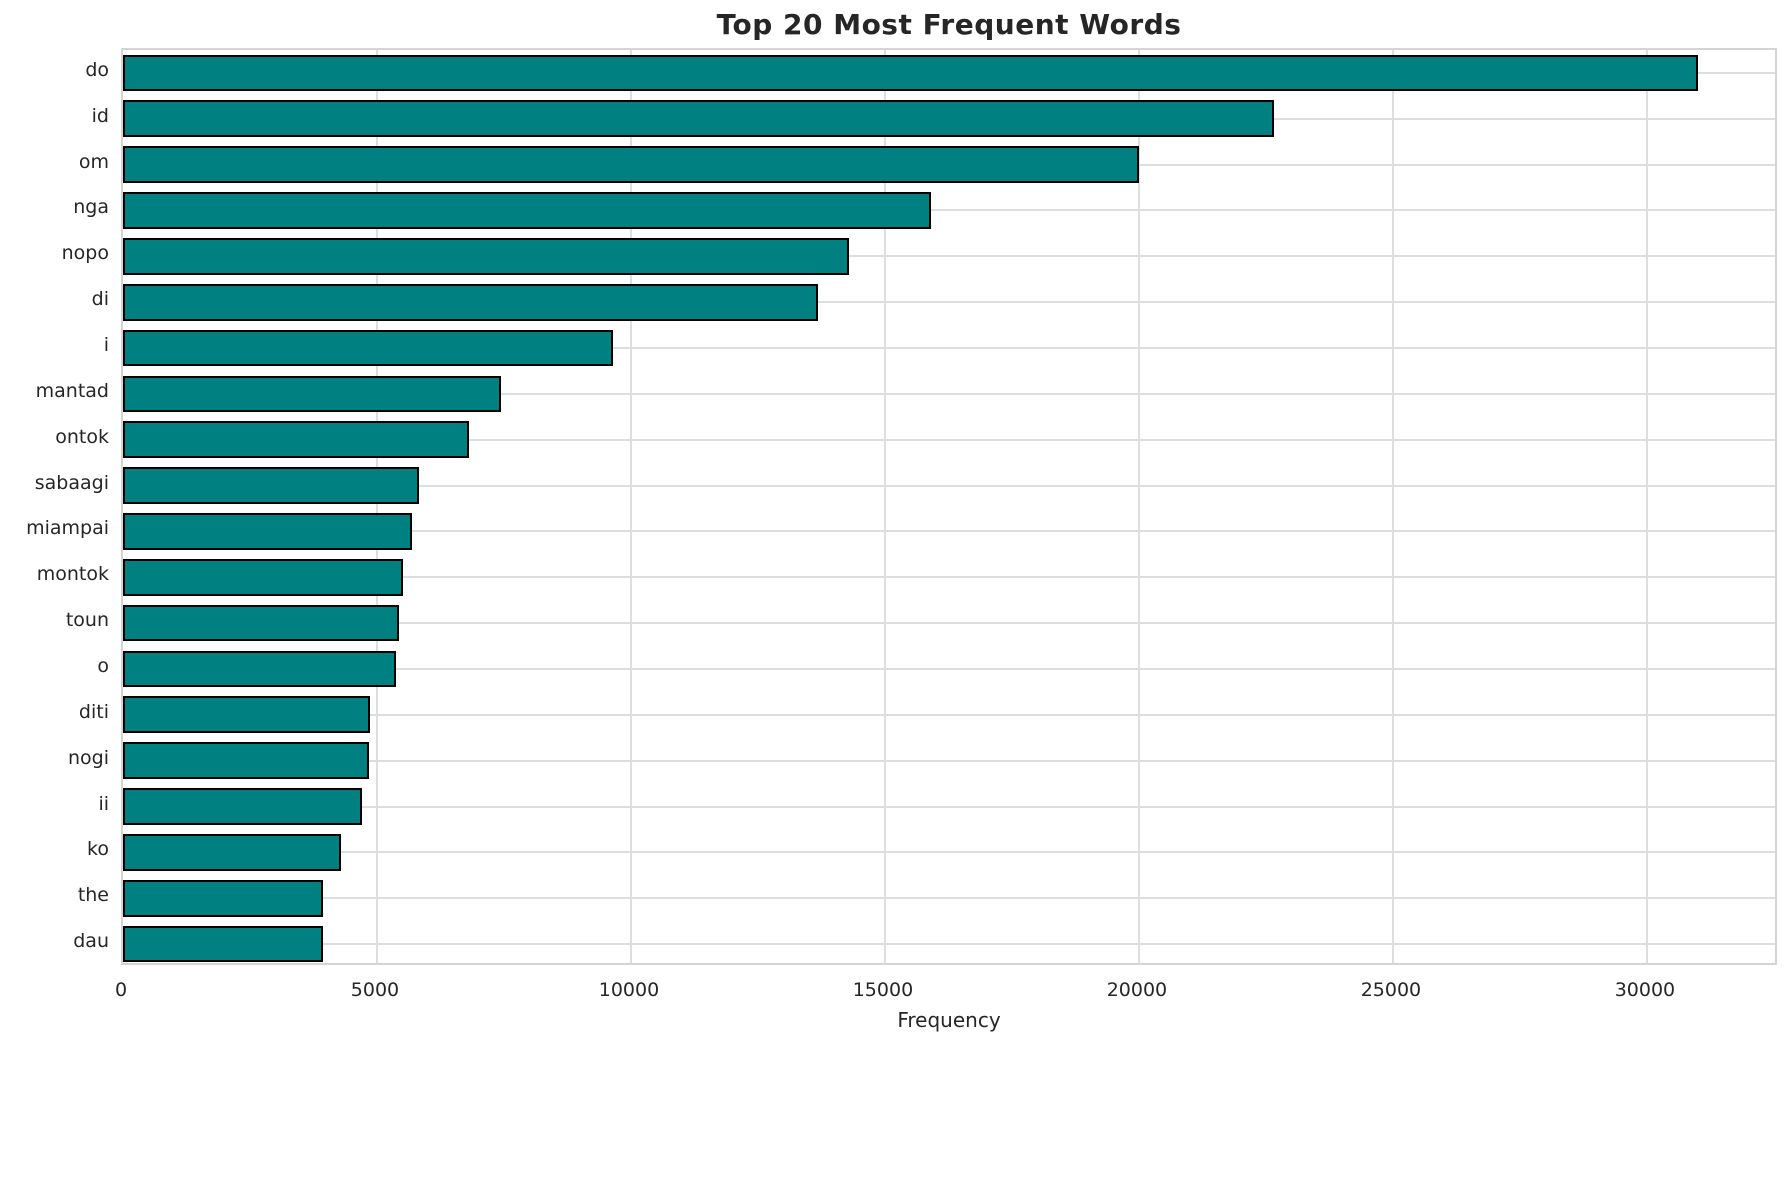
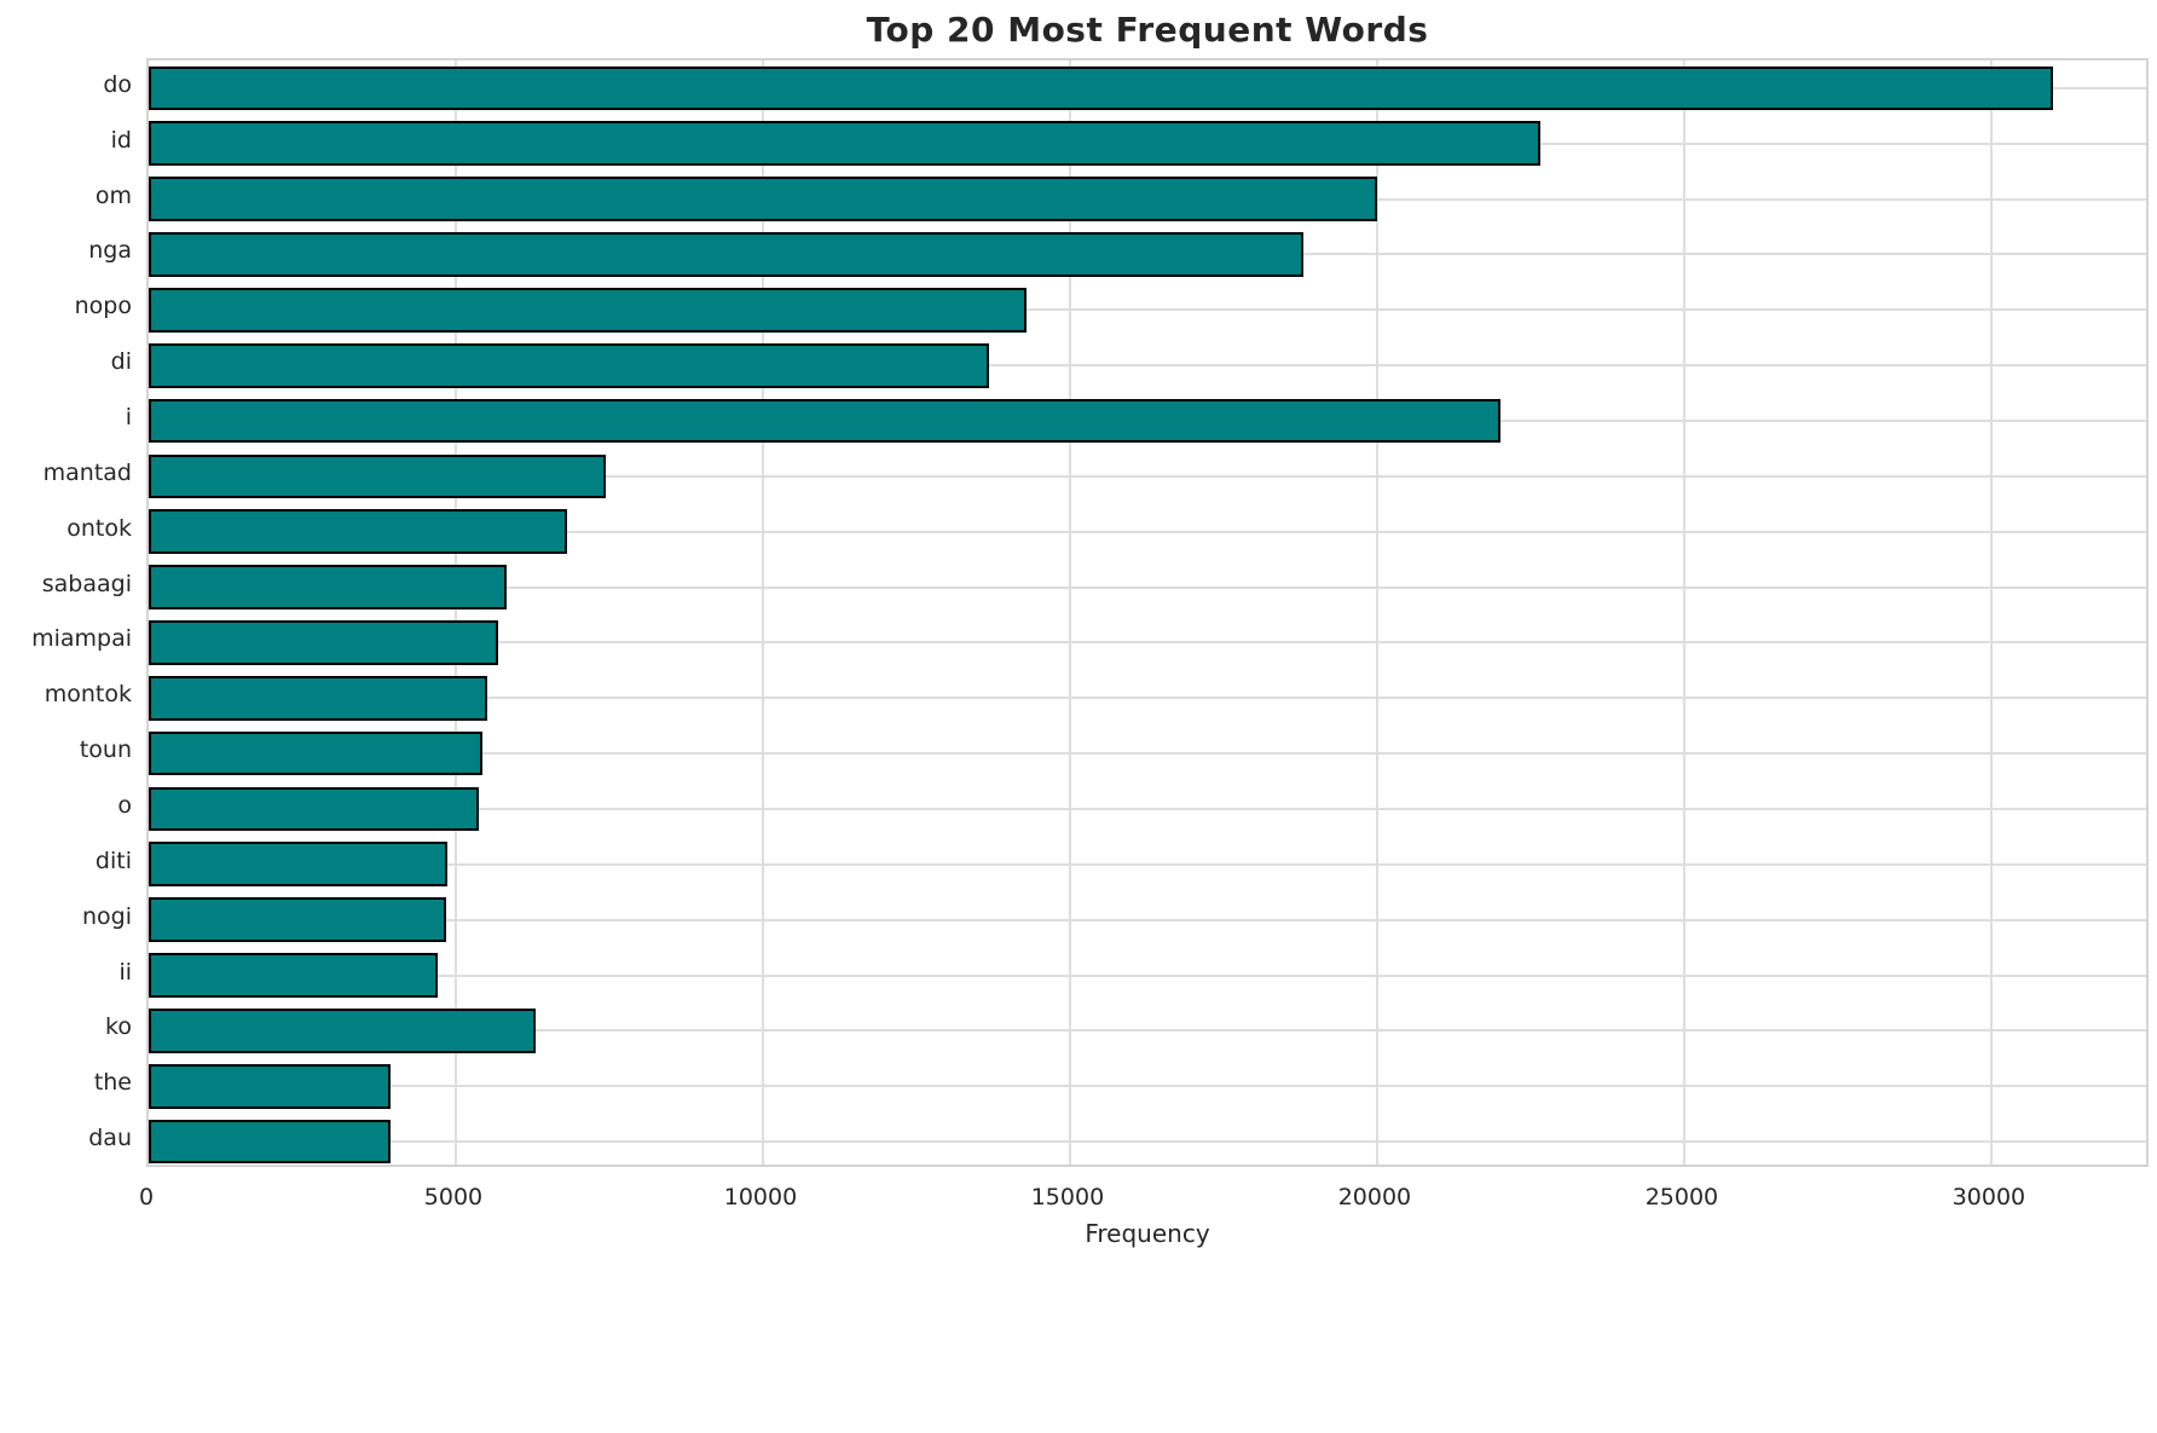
nga: 15900 -> 18800
i: 9600 -> 22000
ko: 4300 -> 6300
